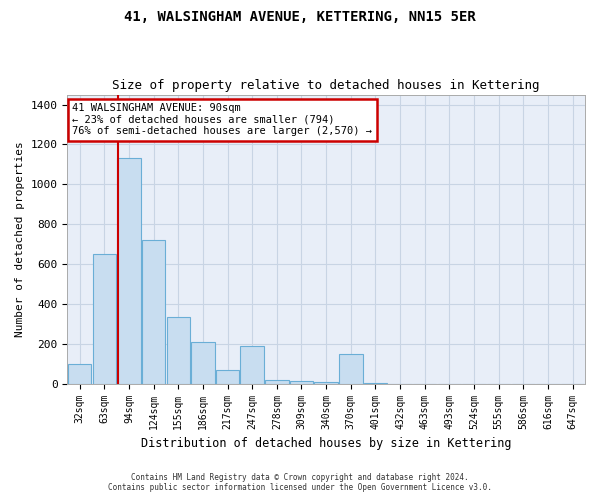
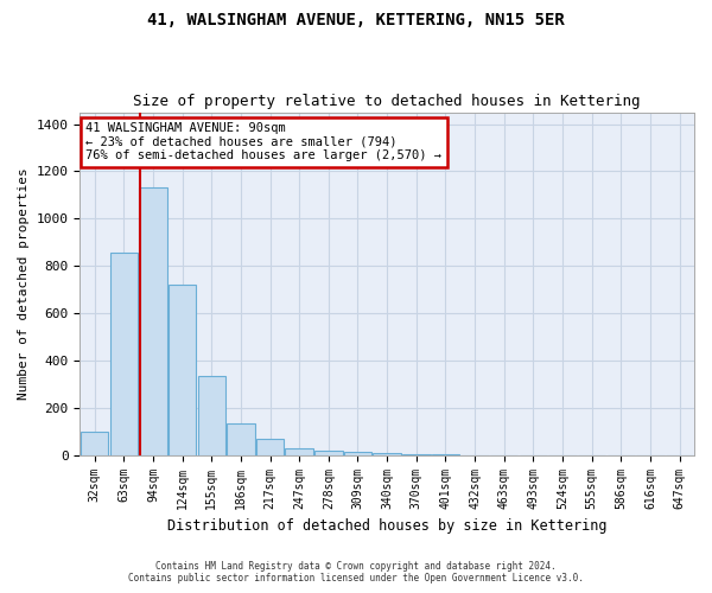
63sqm: 650 -> 860
186sqm: 210 -> 140
247sqm: 190 -> 30
370sqm: 150 -> 0
